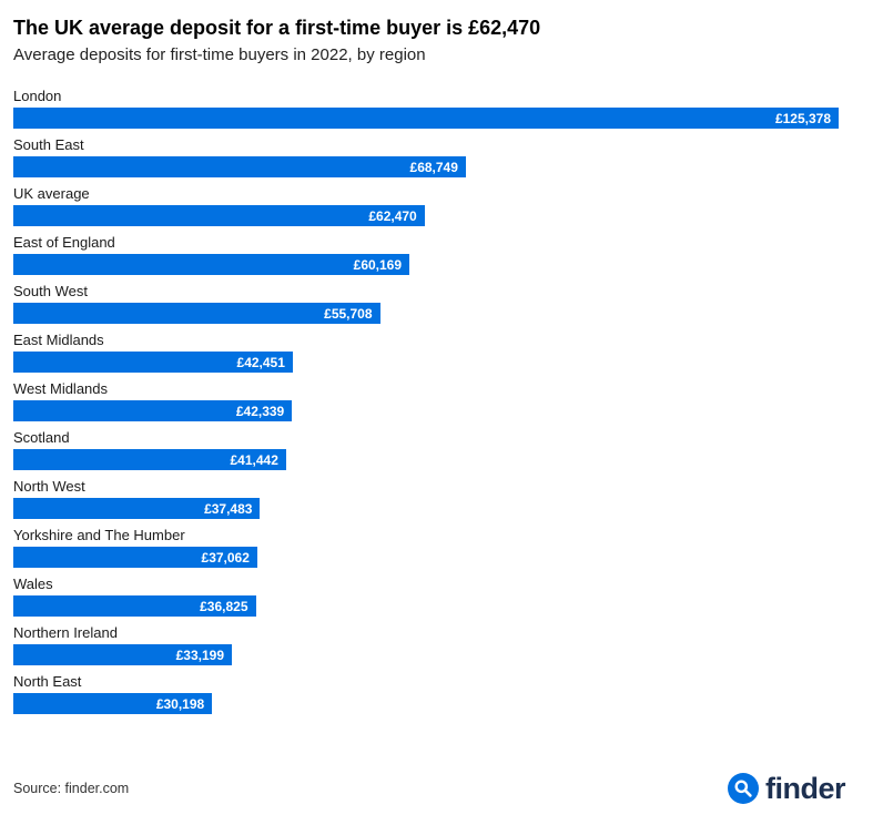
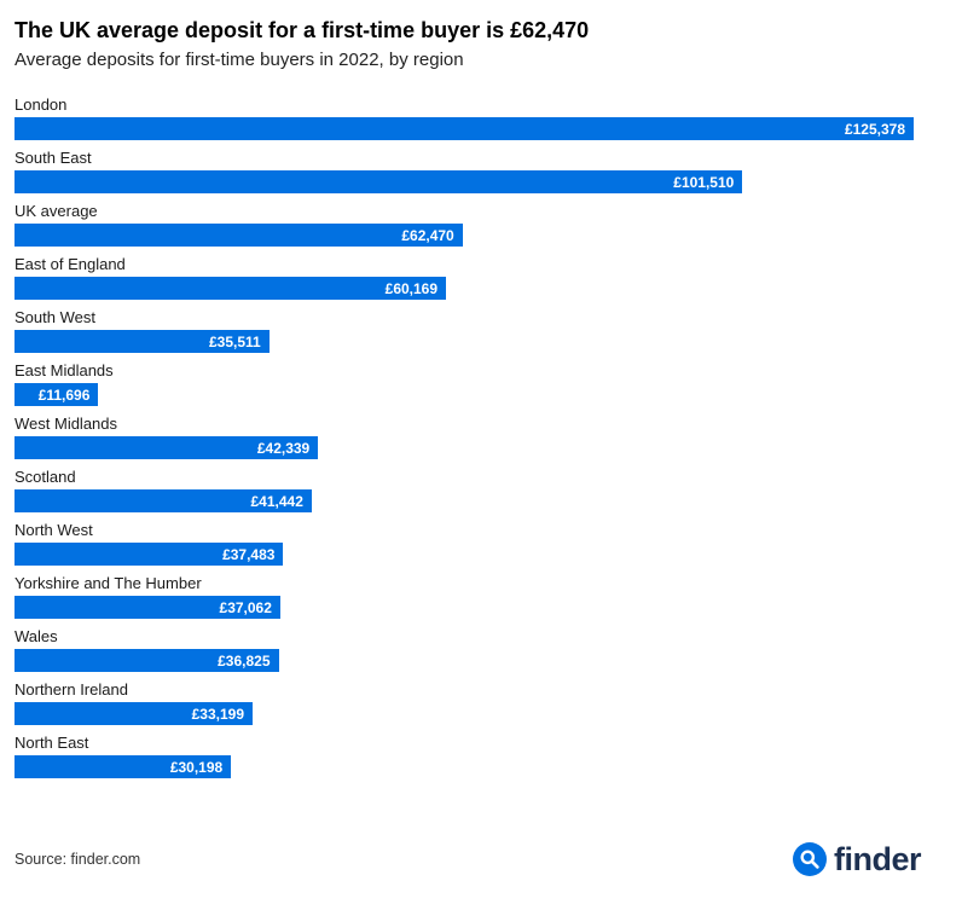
South East: £68,749 -> £101,510
South West: £55,708 -> £35,511
East Midlands: £42,451 -> £11,696
